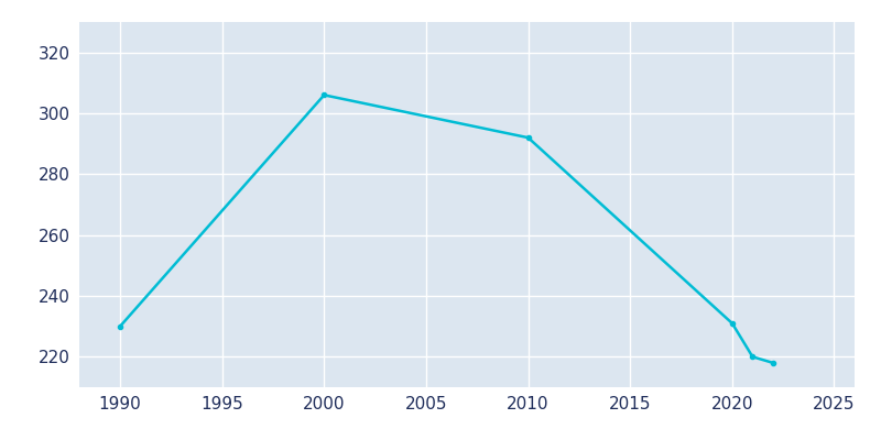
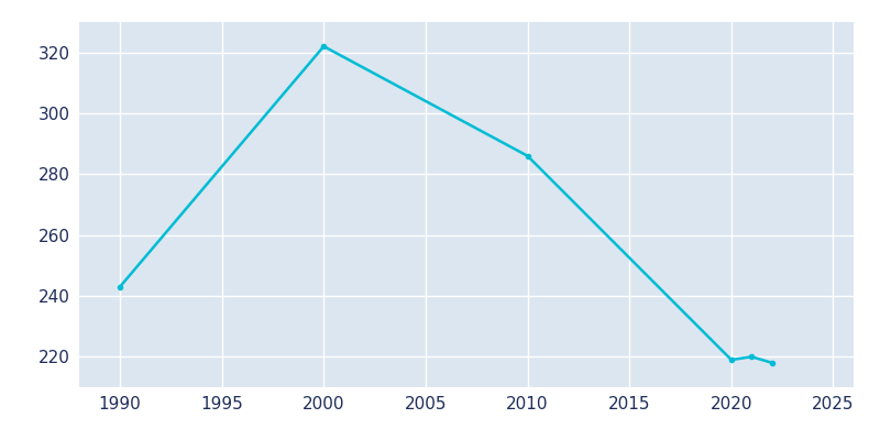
1990: 230 -> 243
2000: 306 -> 322
2010: 292 -> 286
2020: 231 -> 219
